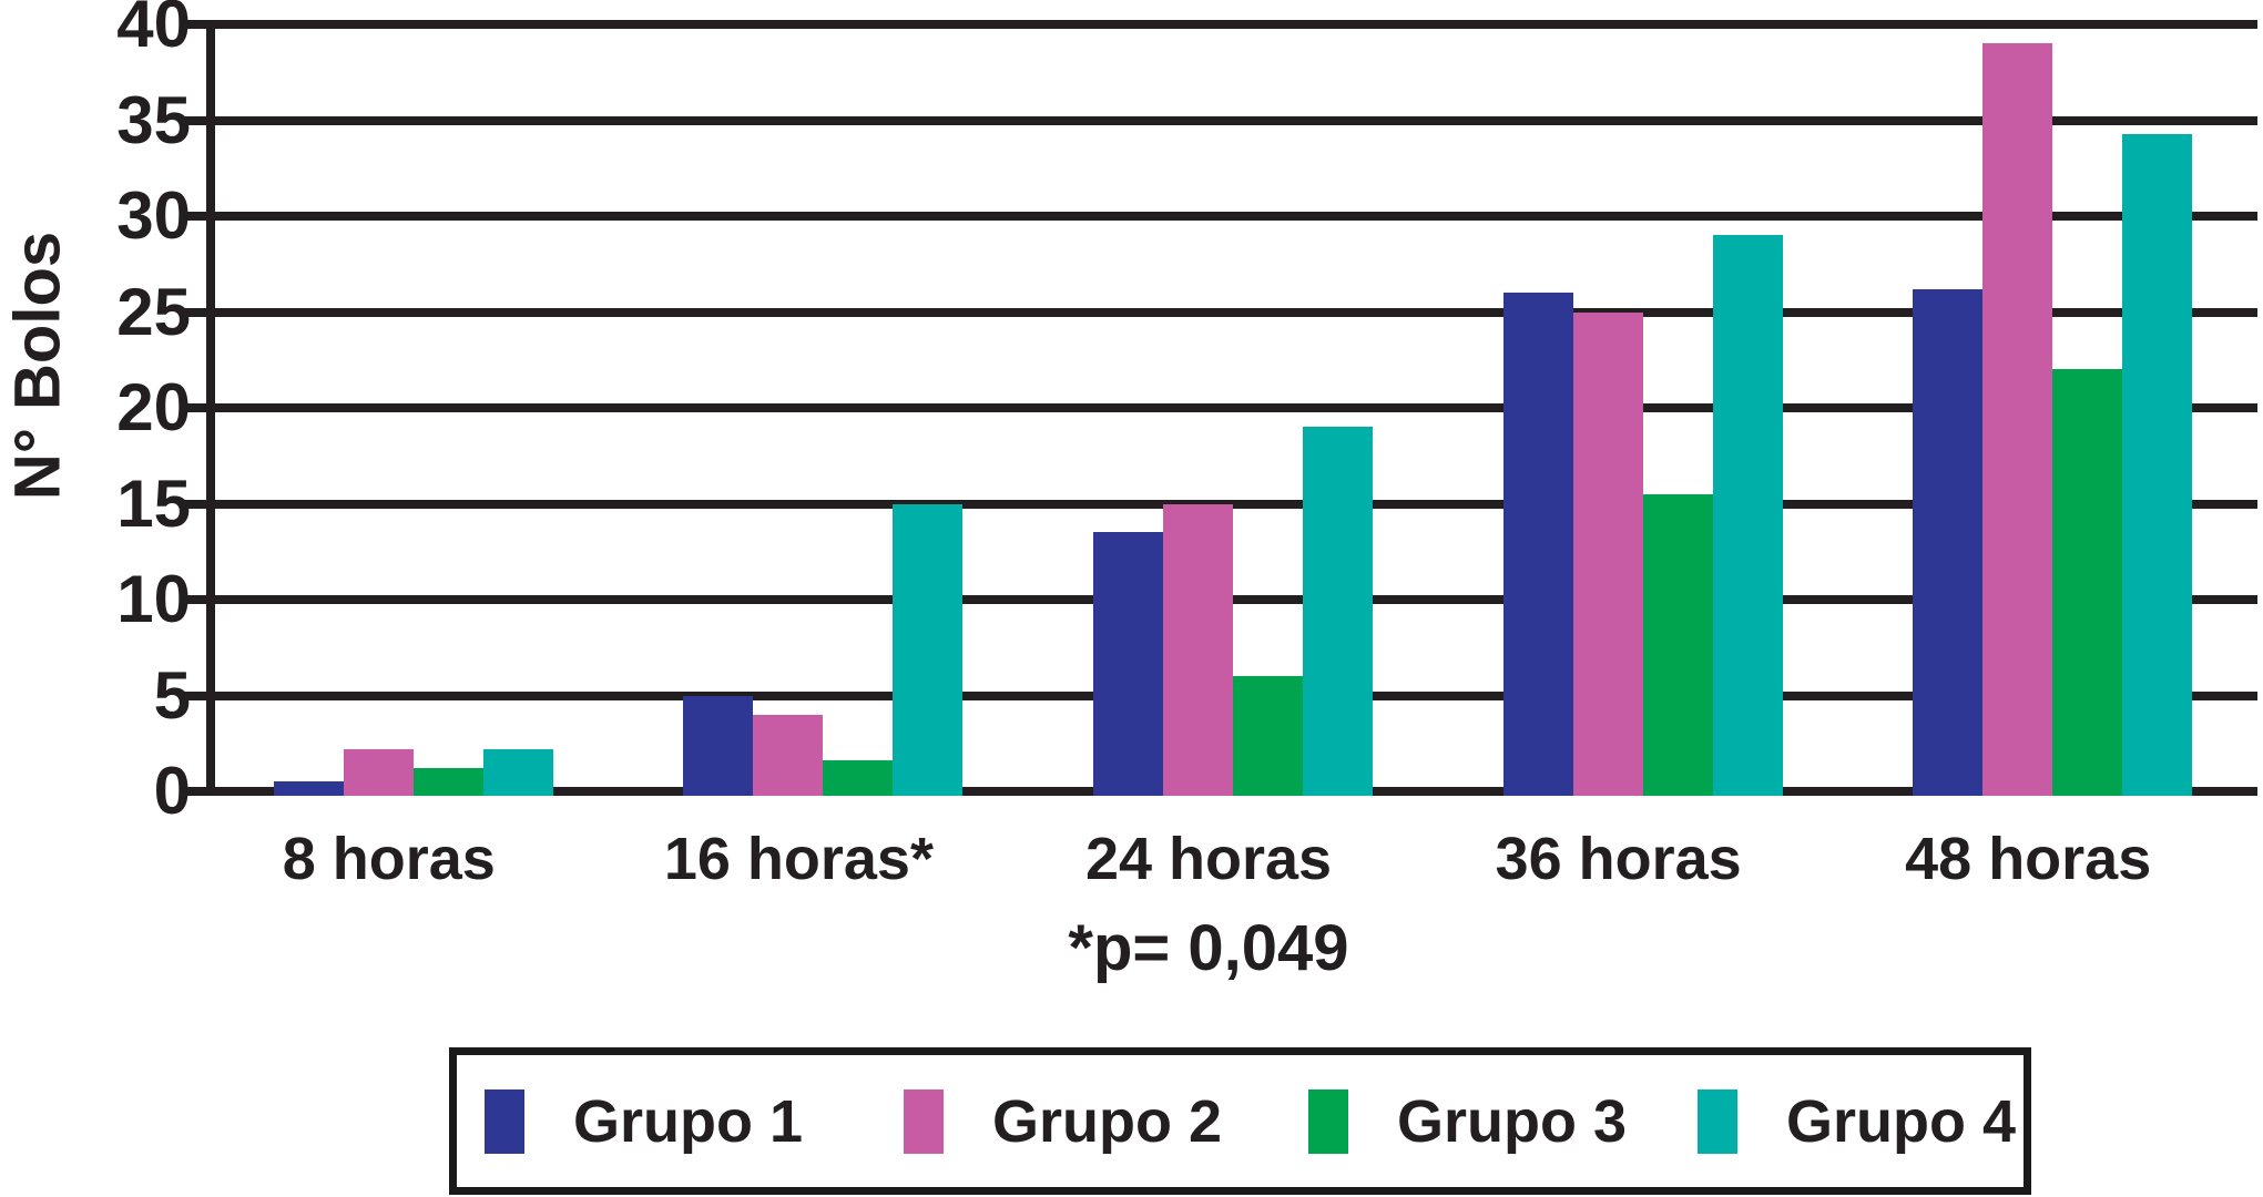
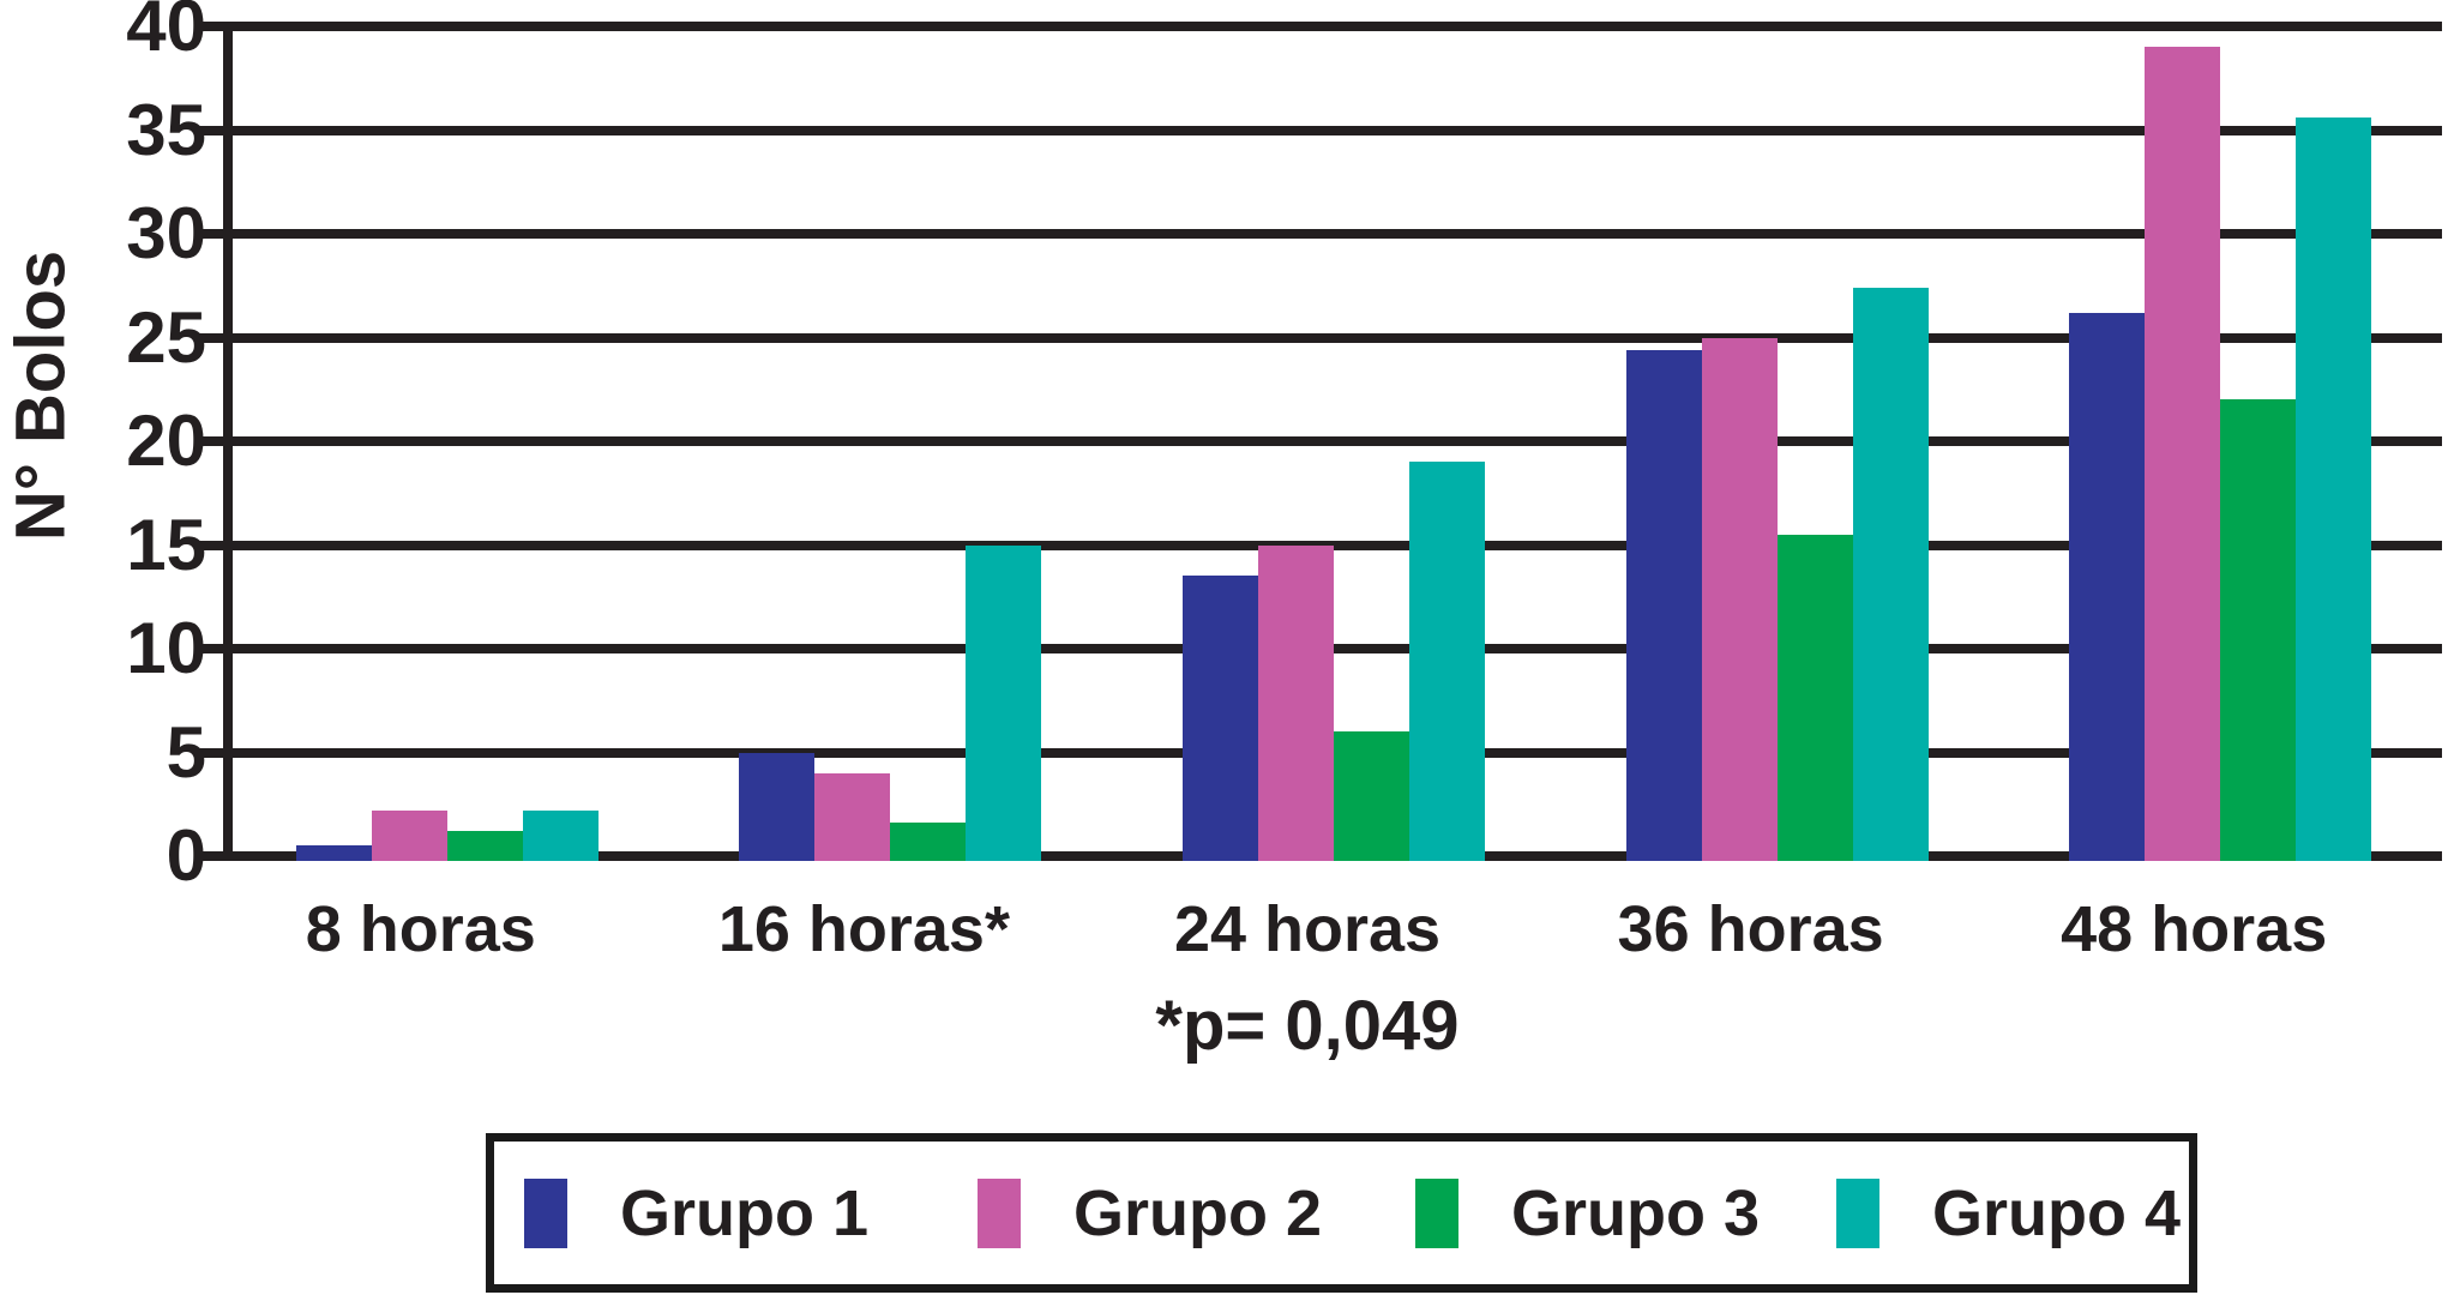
Grupo 1/36 horas: 26.0 -> 24.4
Grupo 4/36 horas: 29.0 -> 27.4
Grupo 4/48 horas: 34.3 -> 35.6
